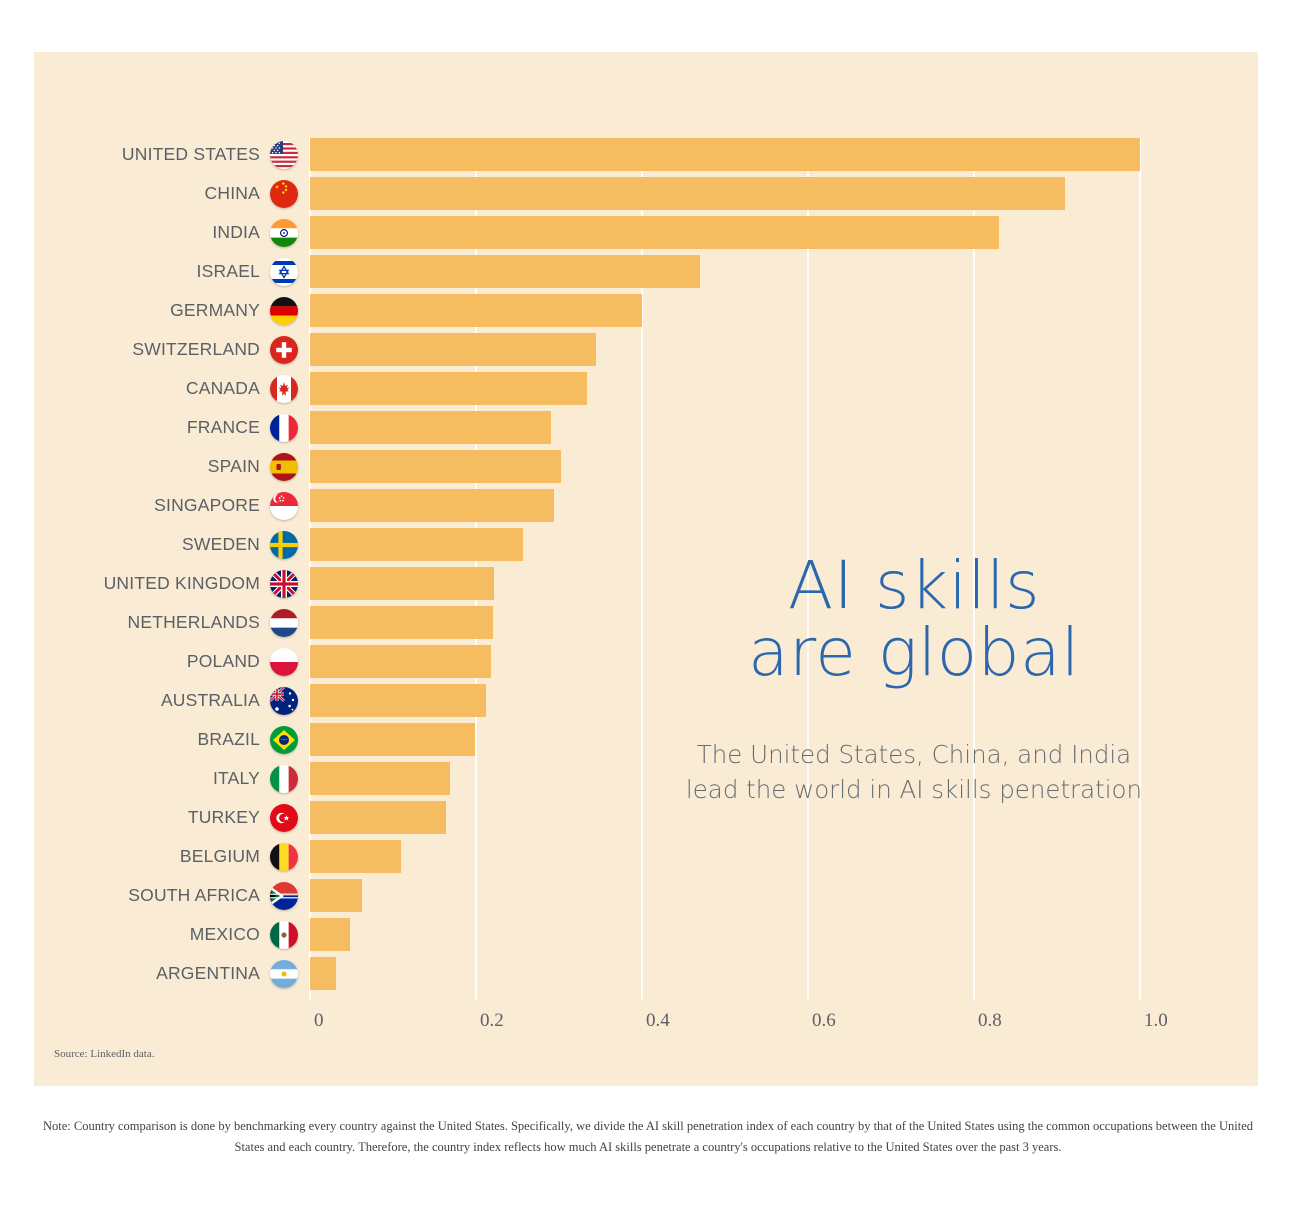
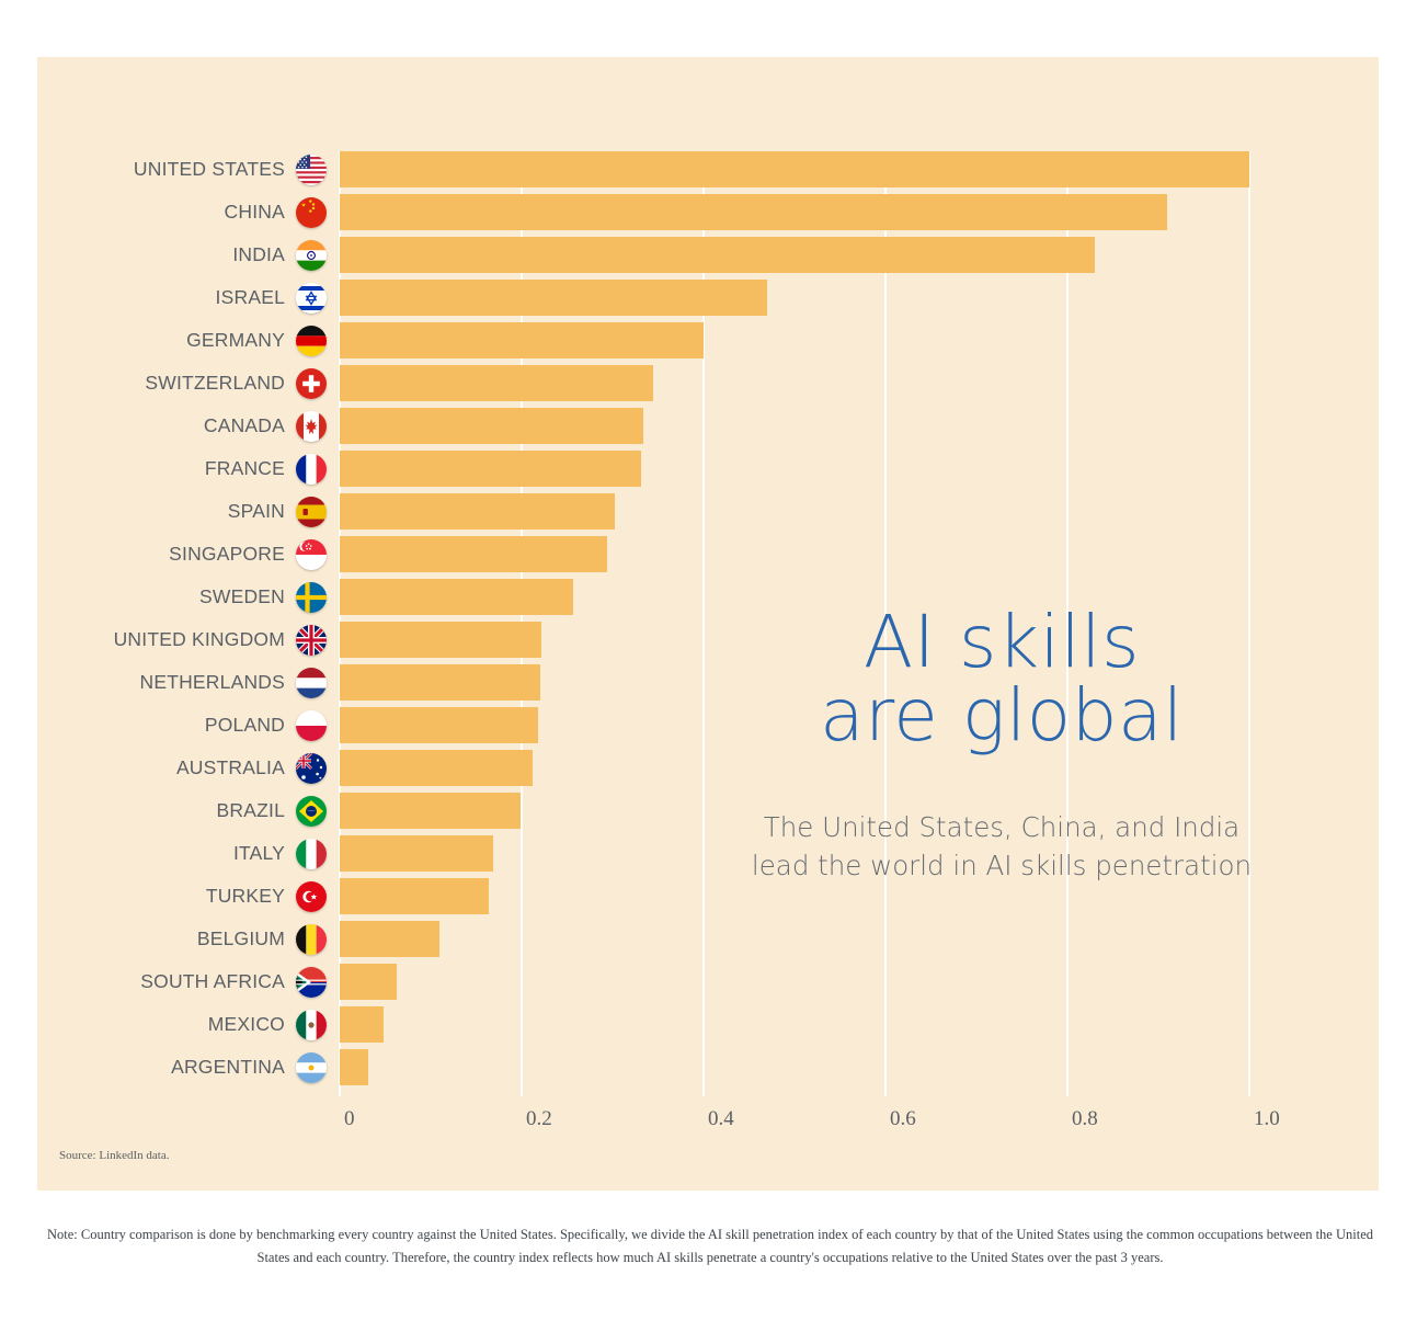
FRANCE: 0.29 -> 0.33
